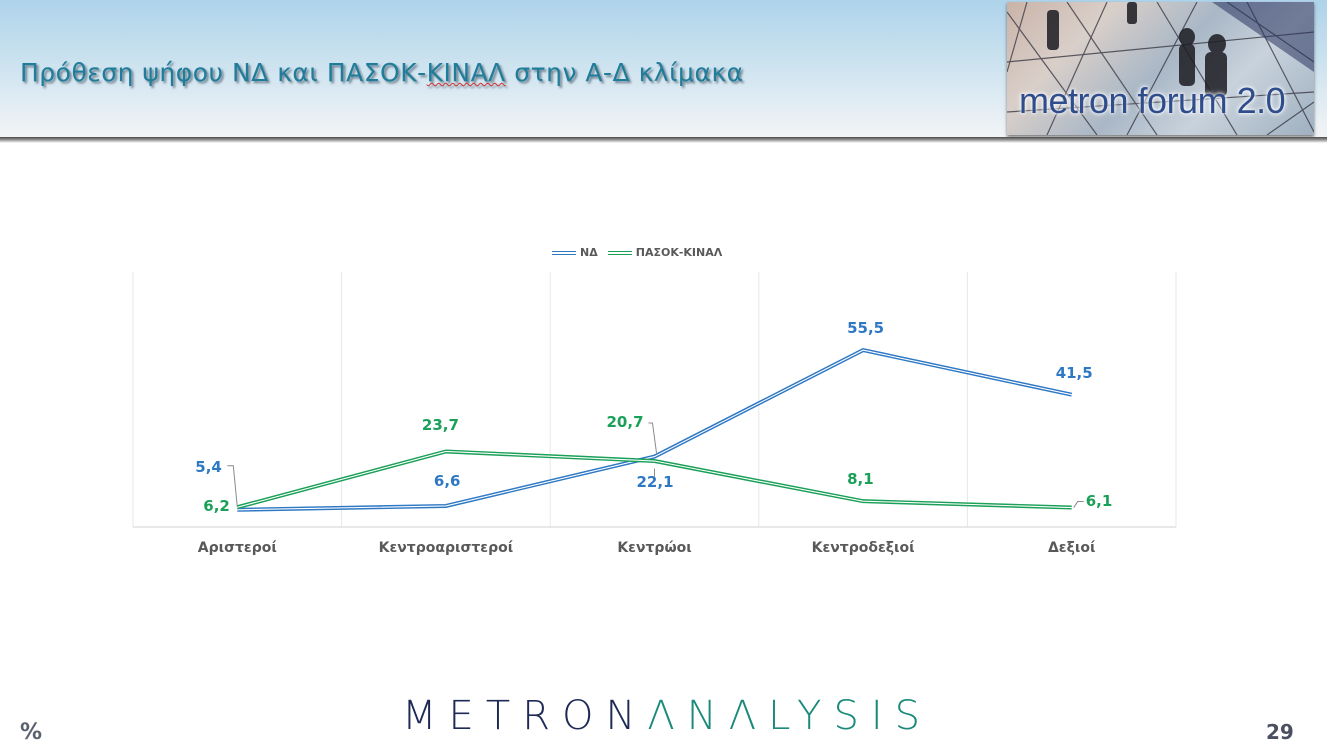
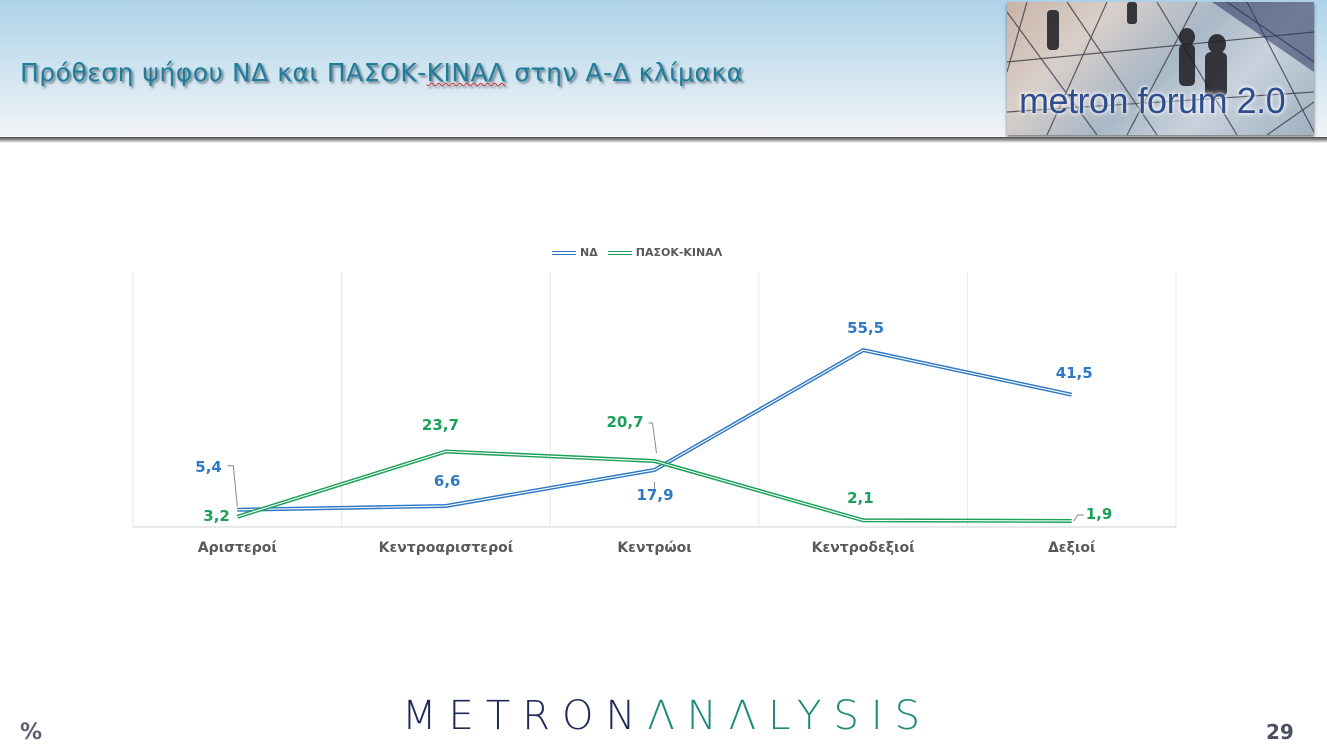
ΠΑΣΟΚ-ΚΙΝΑΛ/Αριστεροί: 6,2 -> 3,2
ΝΔ/Κεντρώοι: 22,1 -> 17,9
ΠΑΣΟΚ-ΚΙΝΑΛ/Κεντροδεξιοί: 8,1 -> 2,1
ΠΑΣΟΚ-ΚΙΝΑΛ/Δεξιοί: 6,1 -> 1,9
